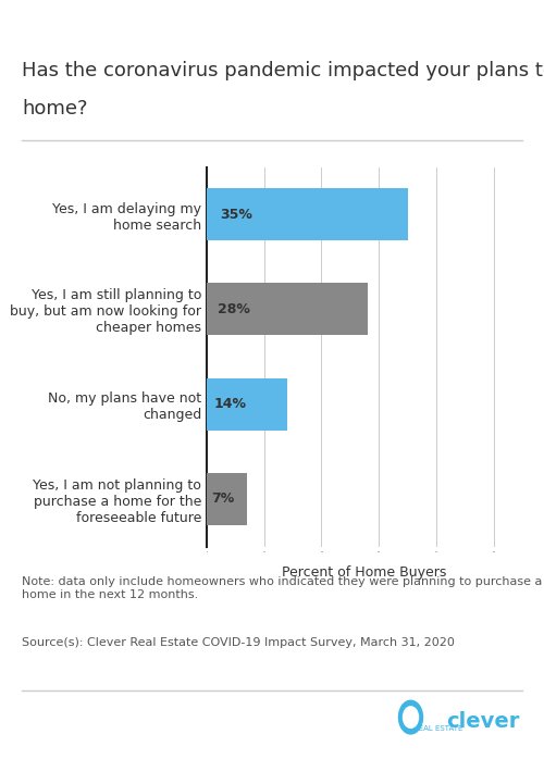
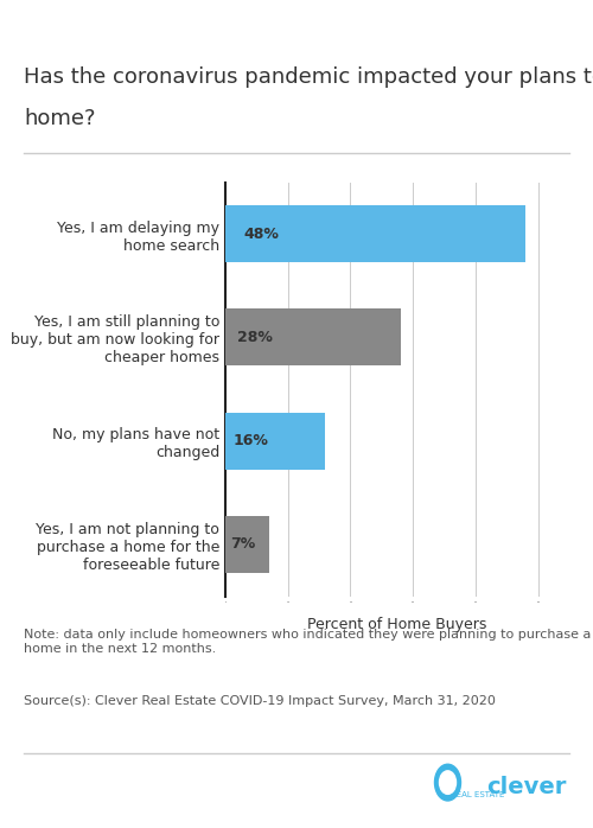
Yes, I am delaying my home search: 35% -> 48%
No, my plans have not changed: 14% -> 16%
